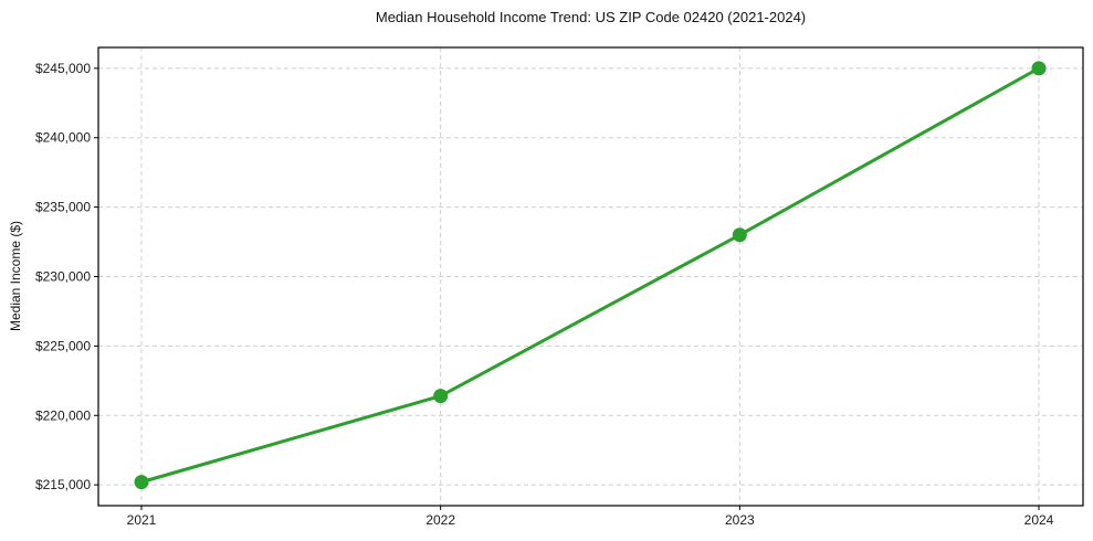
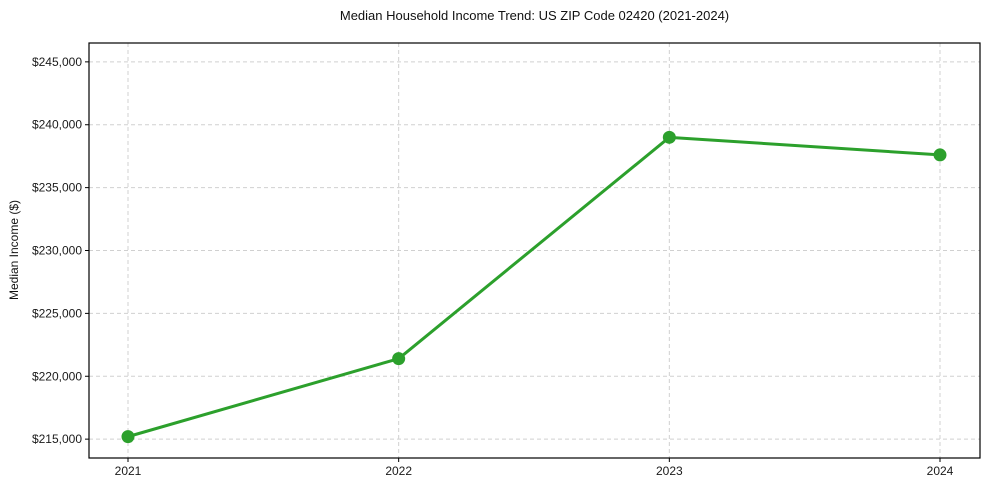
2023: $233000 -> $239000
2024: $245000 -> $237600
